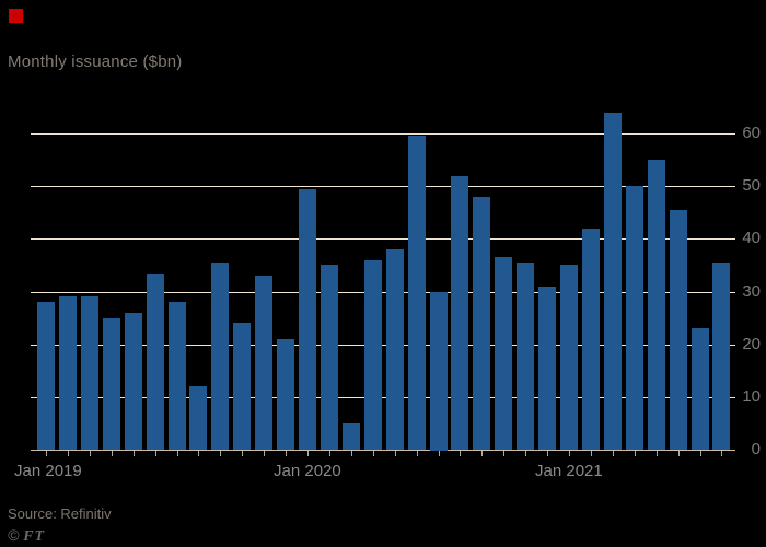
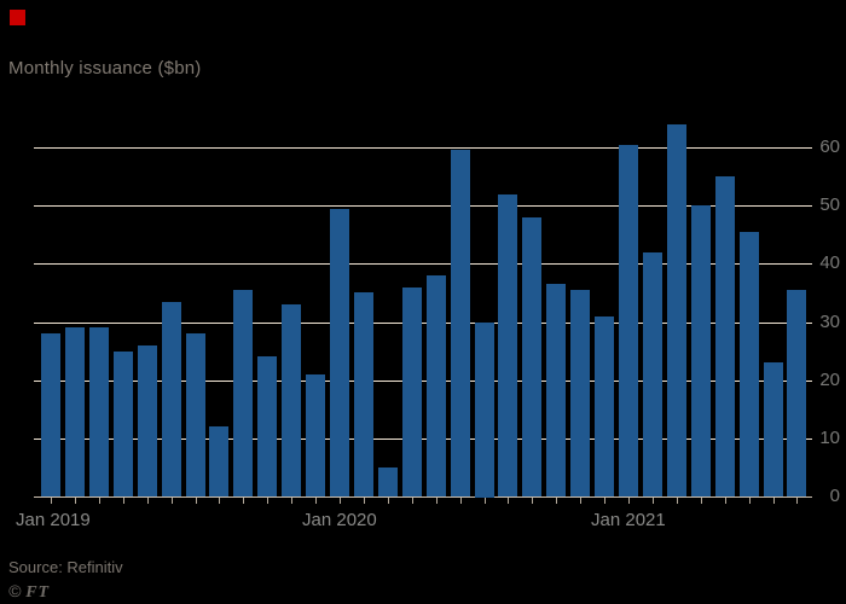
Jan 2021: 35 -> 60
